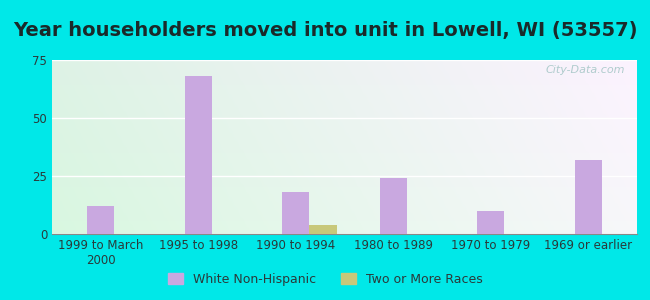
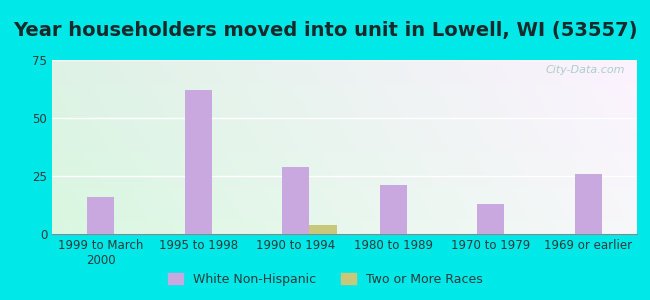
White Non-Hispanic/1999 to March 2000: 12 -> 16
White Non-Hispanic/1995 to 1998: 68 -> 62
White Non-Hispanic/1990 to 1994: 18 -> 29
White Non-Hispanic/1980 to 1989: 24 -> 21
White Non-Hispanic/1970 to 1979: 10 -> 13
White Non-Hispanic/1969 or earlier: 32 -> 26
